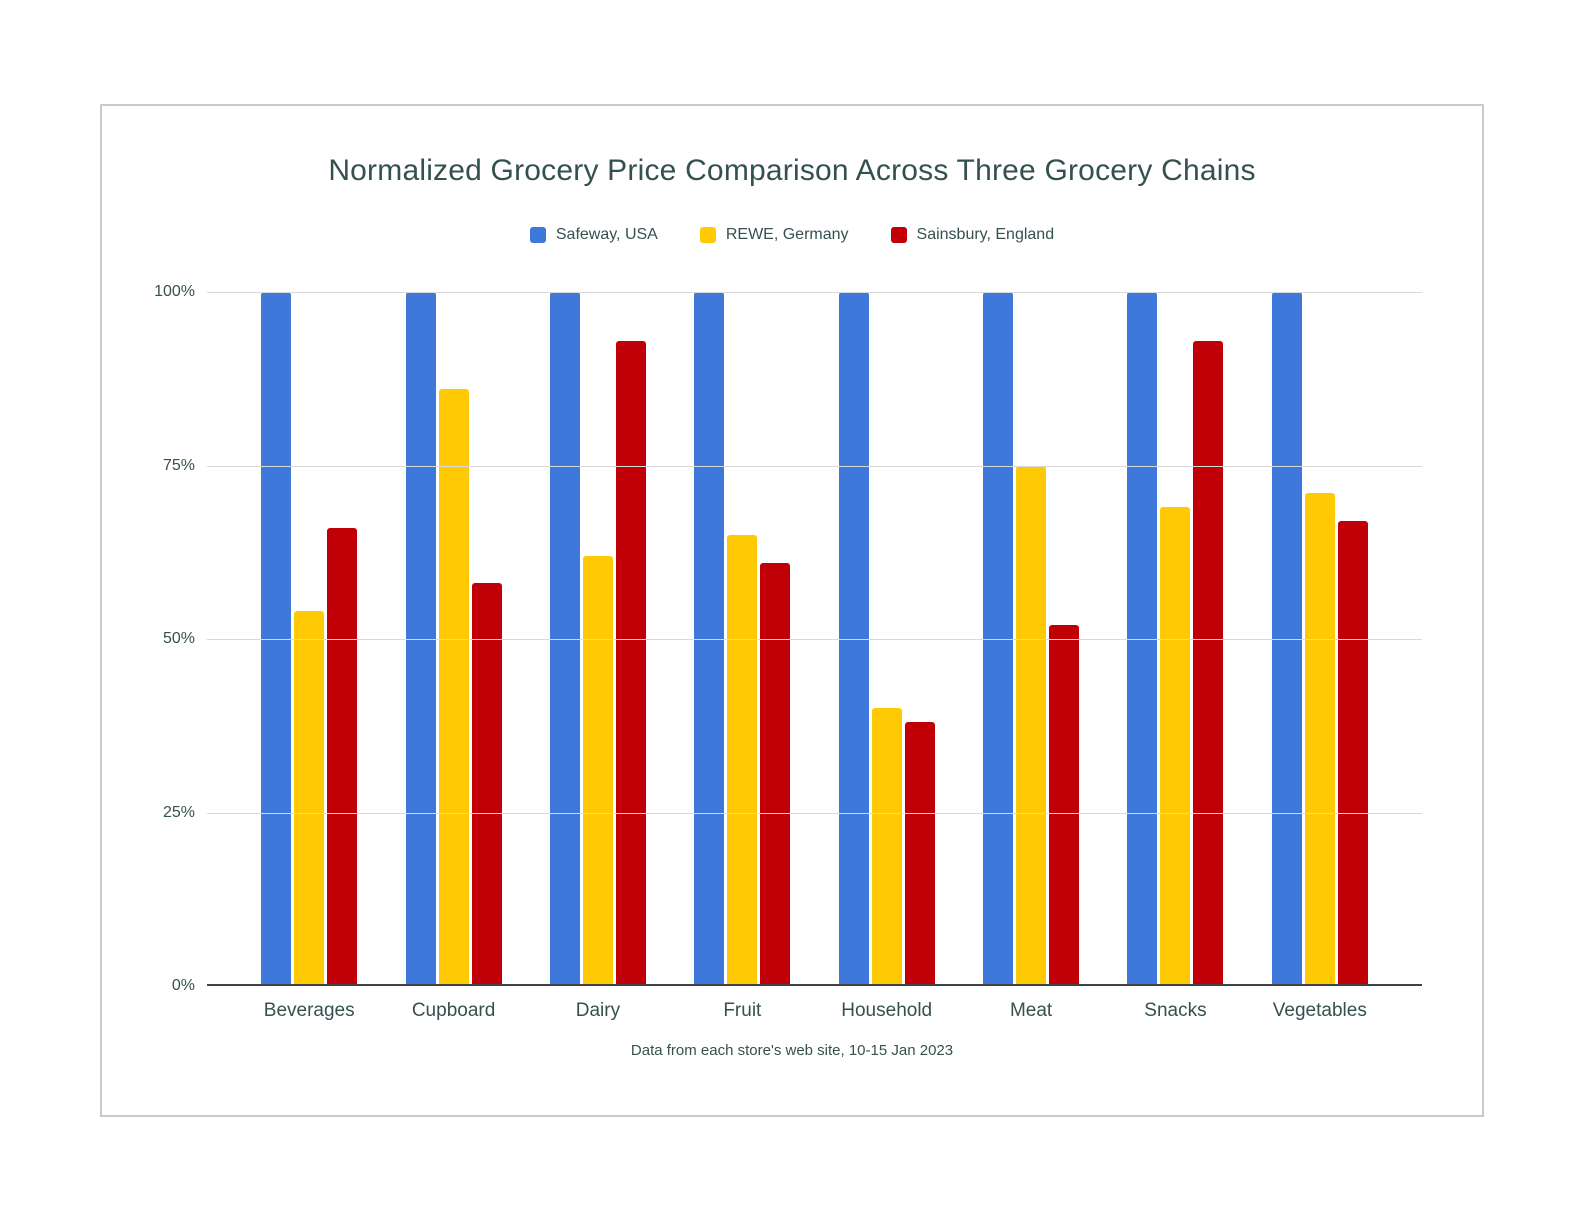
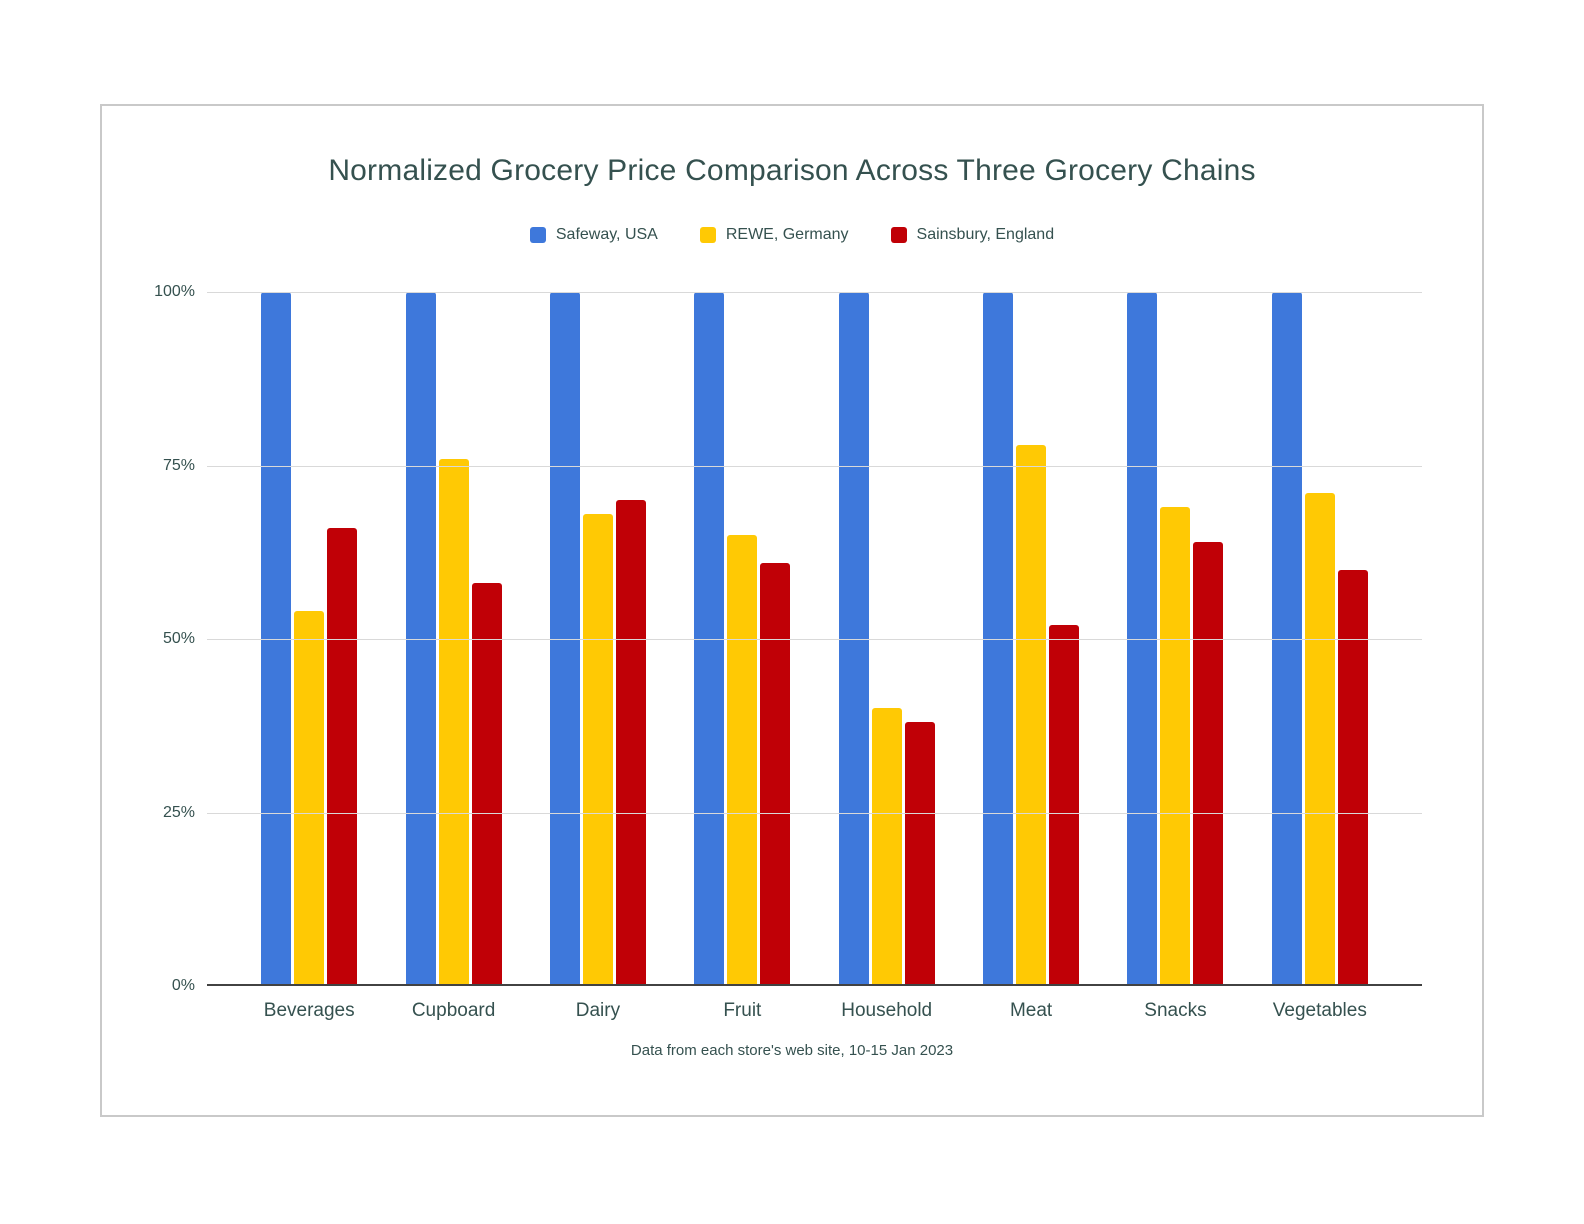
REWE, Germany/Cupboard: 86% -> 76%
REWE, Germany/Dairy: 62% -> 68%
Sainsbury, England/Dairy: 93% -> 70%
REWE, Germany/Meat: 75% -> 78%
Sainsbury, England/Snacks: 93% -> 64%
Sainsbury, England/Vegetables: 67% -> 60%
